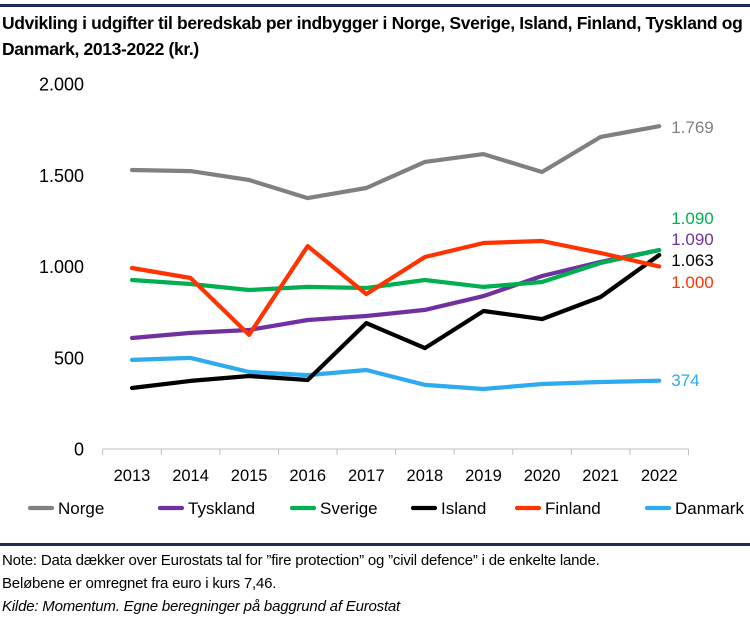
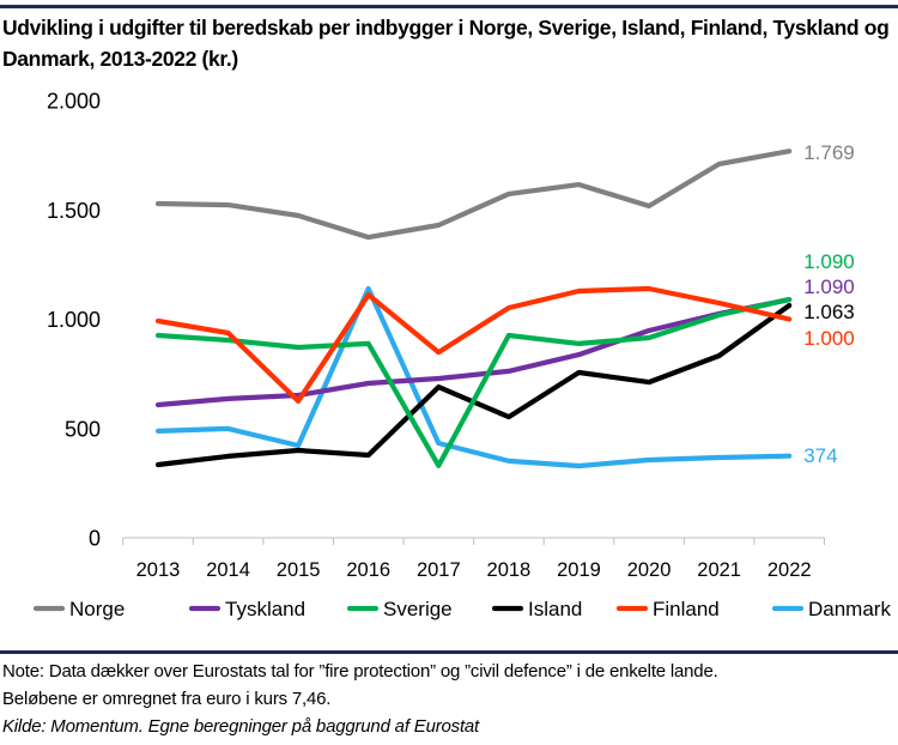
Danmark/2016: 400 -> 1140
Sverige/2017: 880 -> 330
